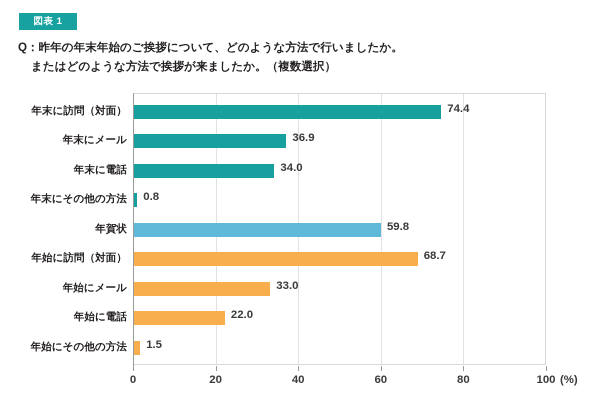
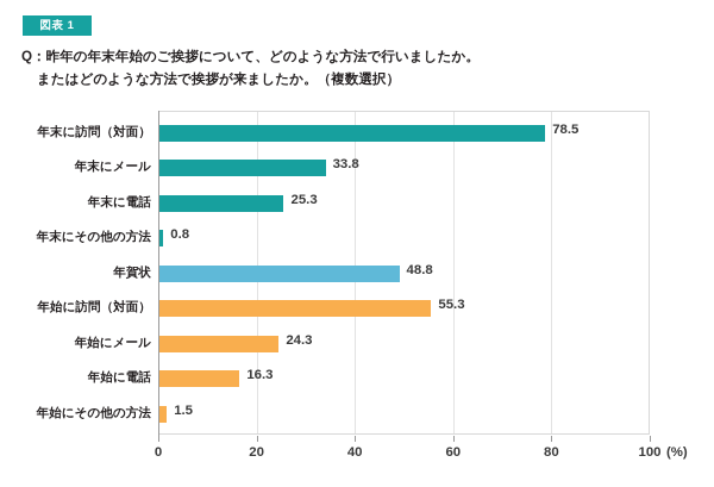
年末に訪問（対面）: 74.4 -> 78.5
年末にメール: 36.9 -> 33.8
年末に電話: 34.0 -> 25.3
年賀状: 59.8 -> 48.8
年始に訪問（対面）: 68.7 -> 55.3
年始にメール: 33.0 -> 24.3
年始に電話: 22.0 -> 16.3
